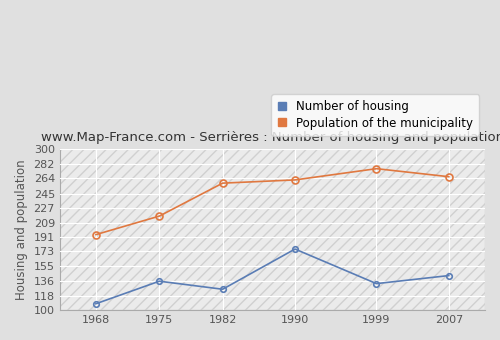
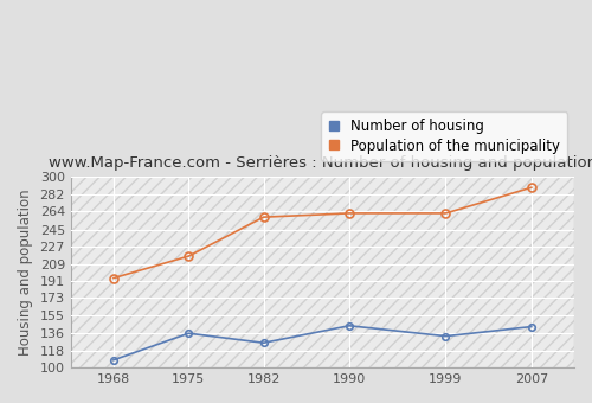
Number of housing/1990: 176 -> 144
Population of the municipality/1999: 276 -> 262
Population of the municipality/2007: 266 -> 289
